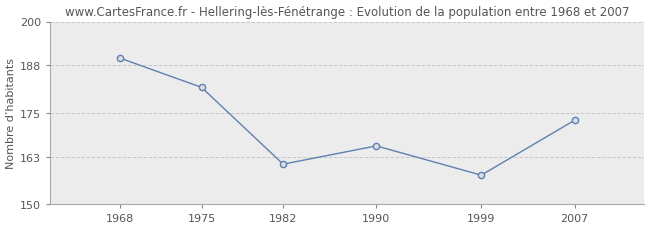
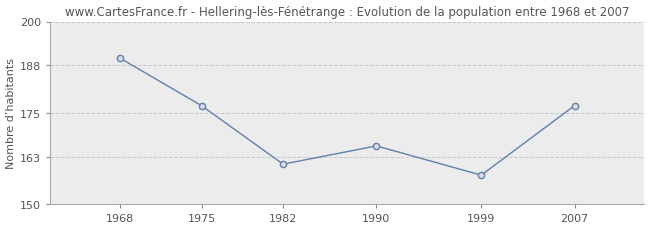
1975: 182 -> 177
2007: 173 -> 177
